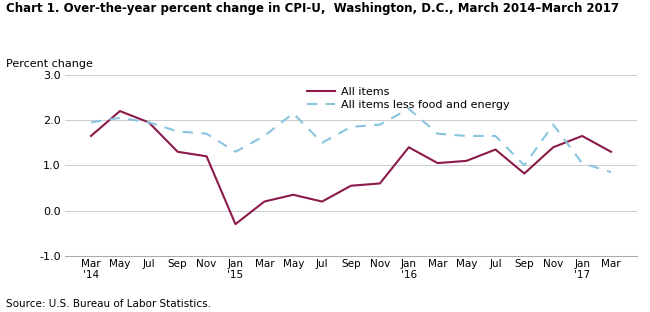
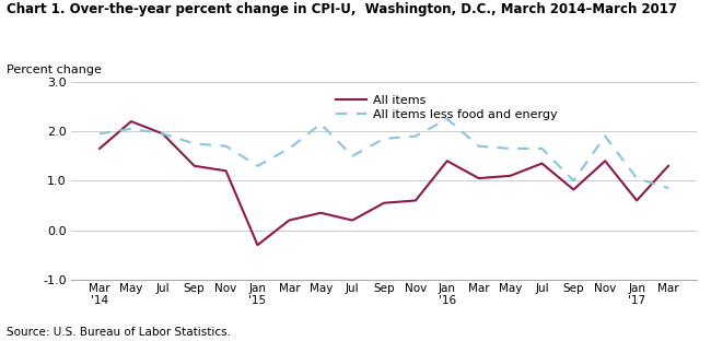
All items/Jan '17: 1.65 -> 0.60
